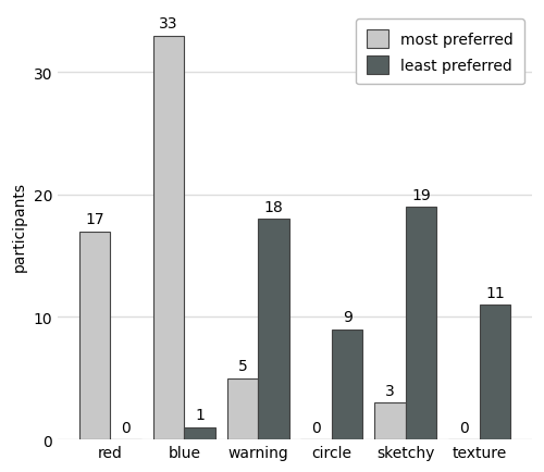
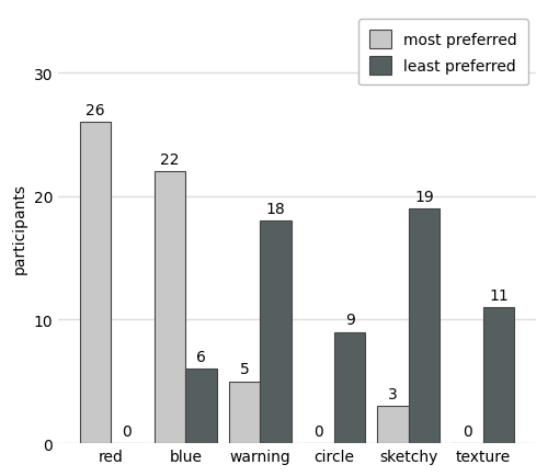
most preferred/red: 17 -> 26
most preferred/blue: 33 -> 22
least preferred/blue: 1 -> 6
